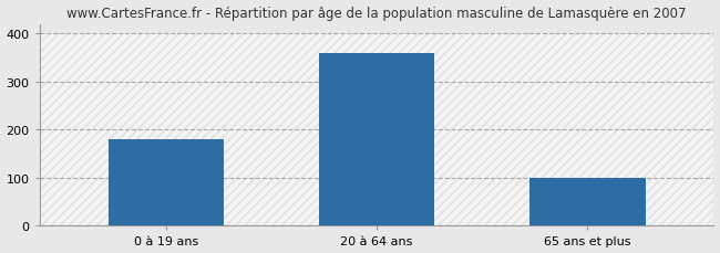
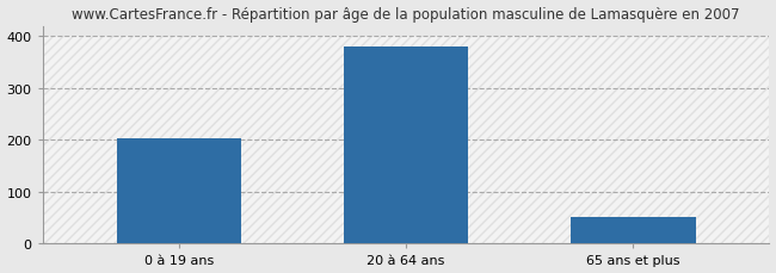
0 à 19 ans: 180 -> 204
20 à 64 ans: 360 -> 380
65 ans et plus: 100 -> 51
